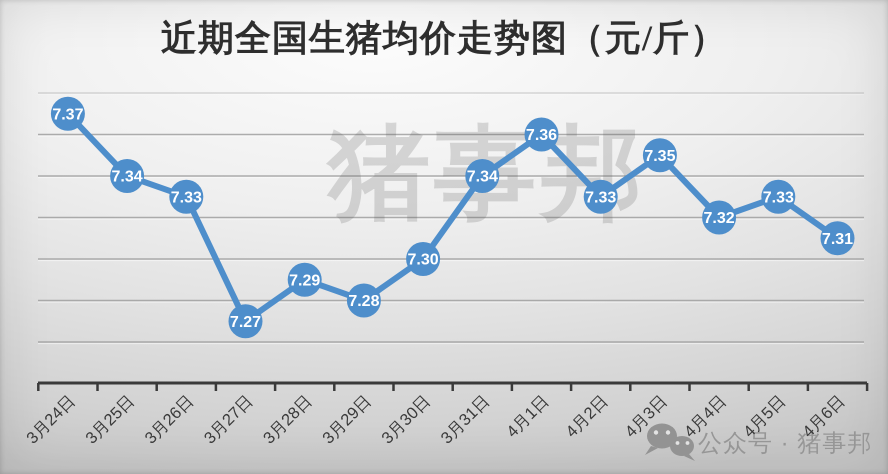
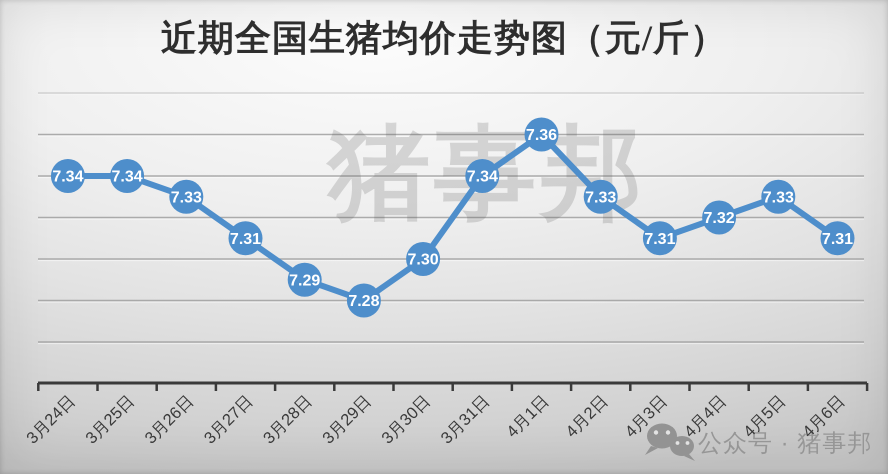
3月24日: 7.37 -> 7.34
3月27日: 7.27 -> 7.31
4月3日: 7.35 -> 7.31
